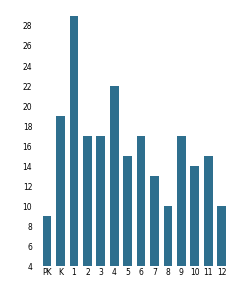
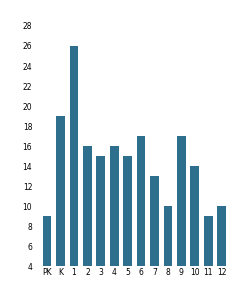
1: 29 -> 26
2: 17 -> 16
3: 17 -> 15
4: 22 -> 16
11: 15 -> 9
